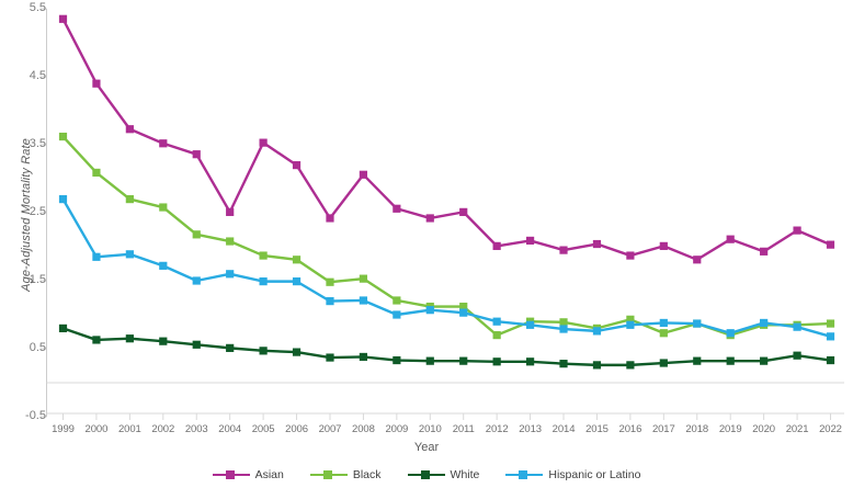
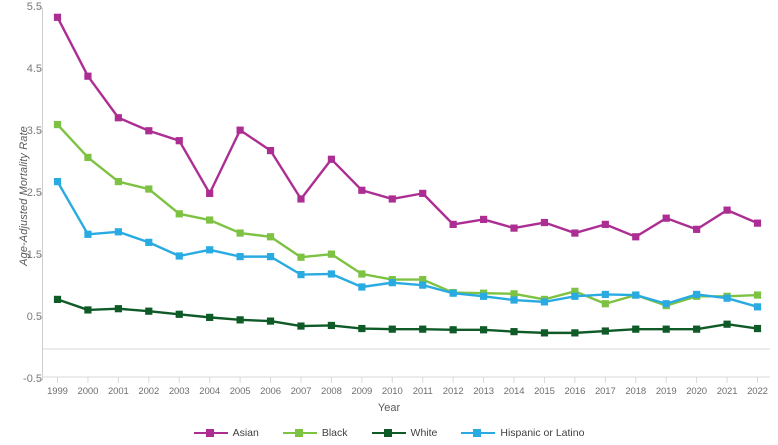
Black/2012: 0.7 -> 0.9
